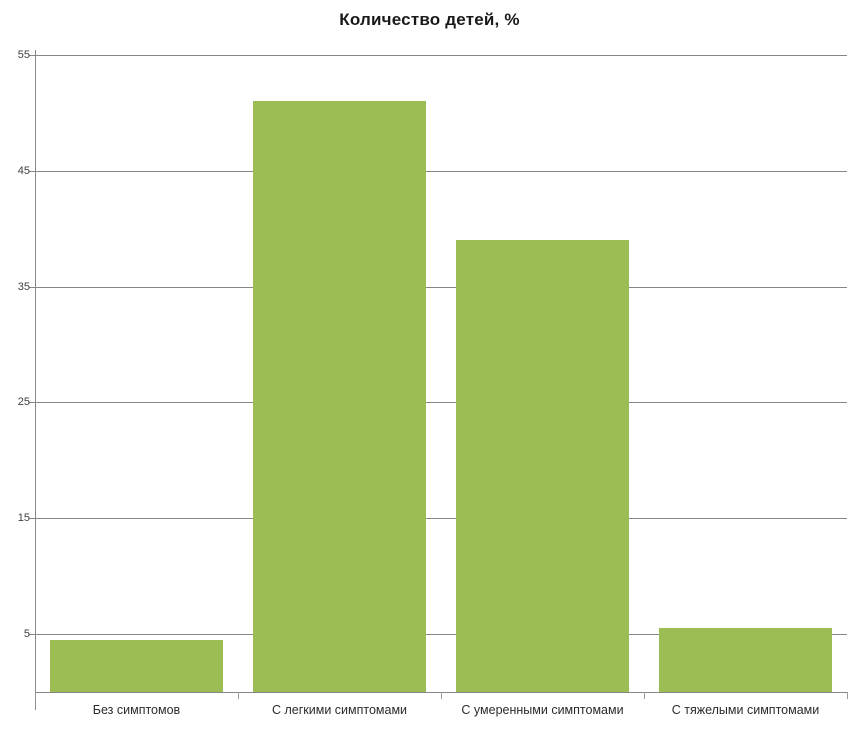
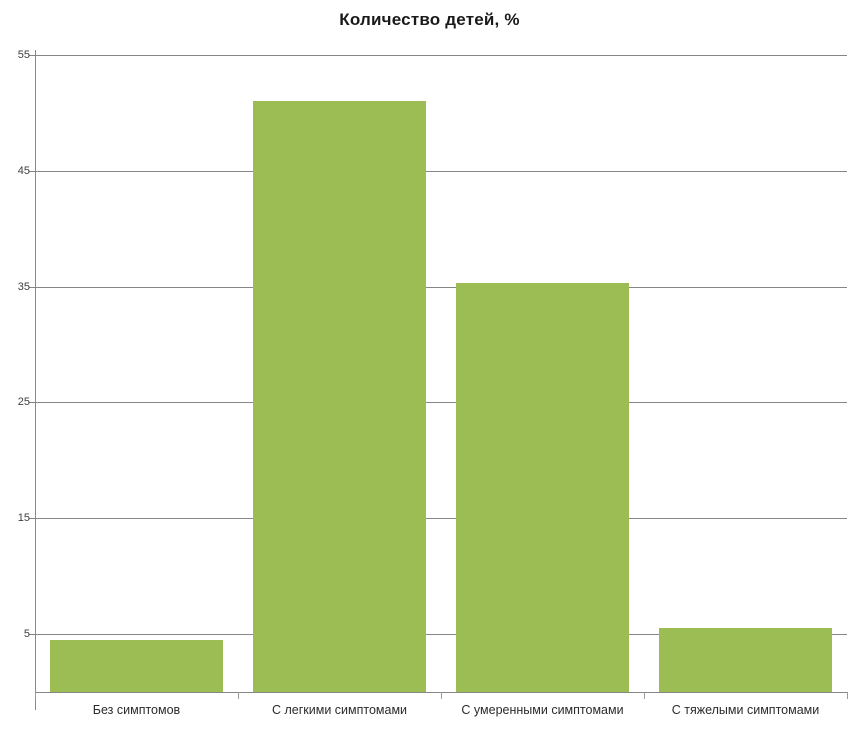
С умеренными симптомами: 39.0 -> 35.3
